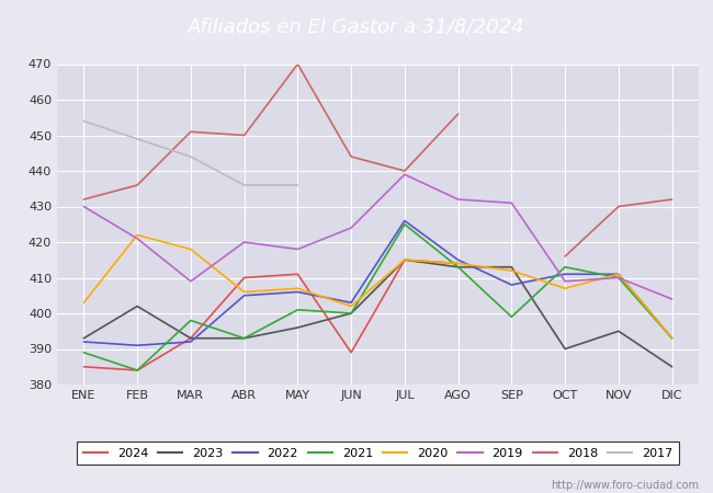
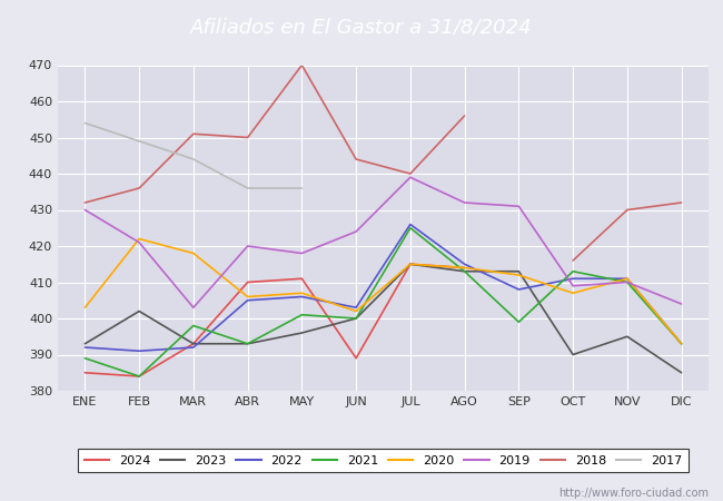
2019/MAR: 409 -> 403
